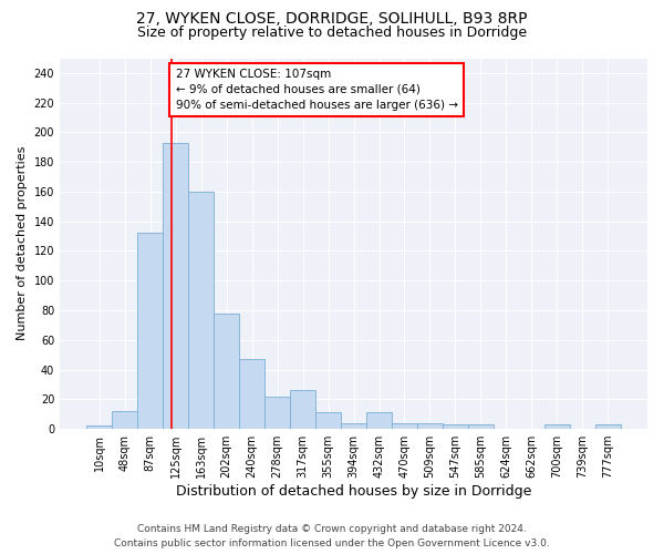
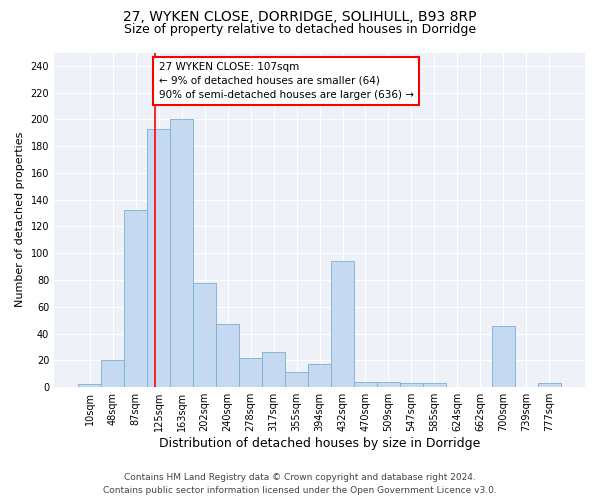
48sqm: 12 -> 20
163sqm: 160 -> 200
394sqm: 4 -> 17
432sqm: 11 -> 94
700sqm: 3 -> 46
